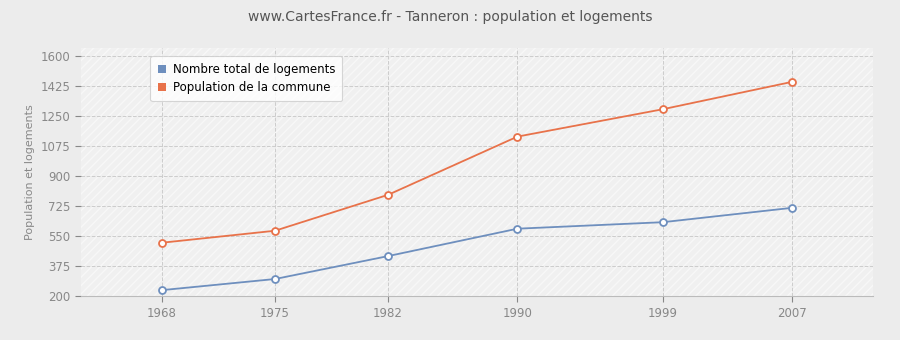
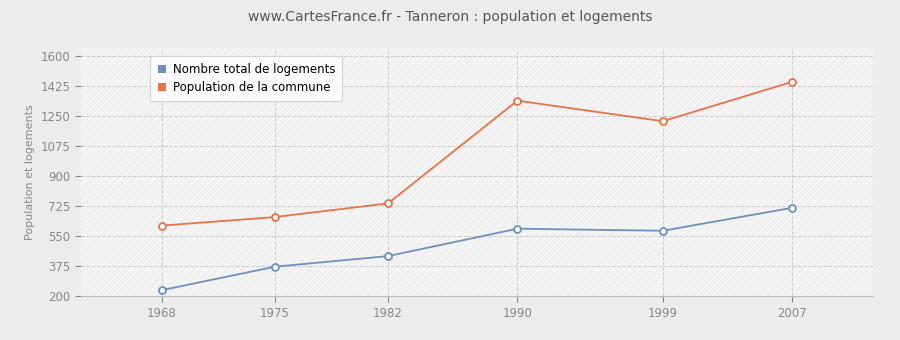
Population de la commune/1968: 510 -> 610
Nombre total de logements/1975: 300 -> 370
Population de la commune/1975: 580 -> 660
Population de la commune/1982: 790 -> 740
Population de la commune/1990: 1130 -> 1340
Nombre total de logements/1999: 630 -> 580
Population de la commune/1999: 1290 -> 1220
